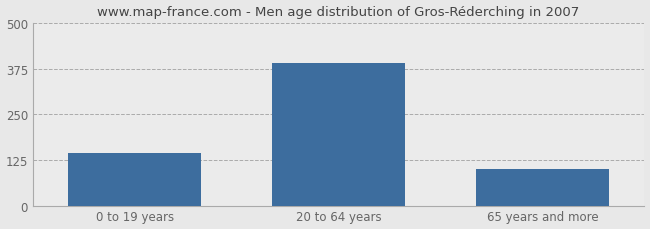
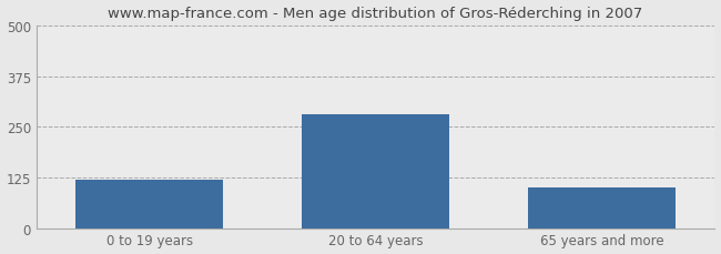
0 to 19 years: 145 -> 120
20 to 64 years: 390 -> 280
